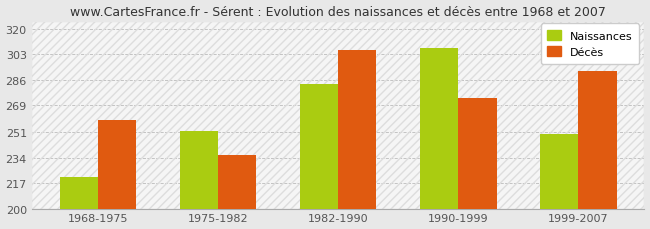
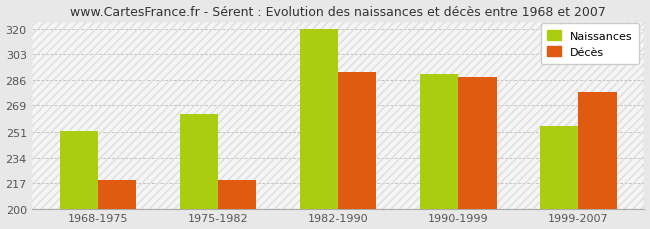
Naissances/1968-1975: 221 -> 252
Décès/1968-1975: 259 -> 219
Naissances/1975-1982: 252 -> 263
Décès/1975-1982: 236 -> 219
Naissances/1982-1990: 283 -> 320
Décès/1982-1990: 306 -> 291
Naissances/1990-1999: 307 -> 290
Décès/1990-1999: 274 -> 288
Naissances/1999-2007: 250 -> 255
Décès/1999-2007: 292 -> 278
